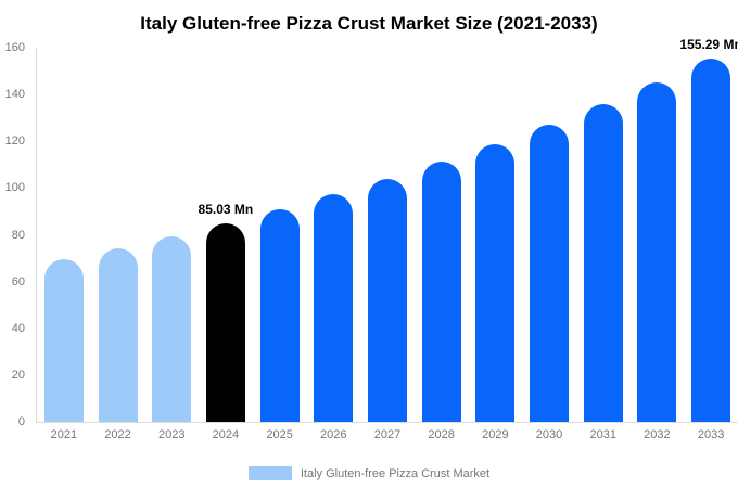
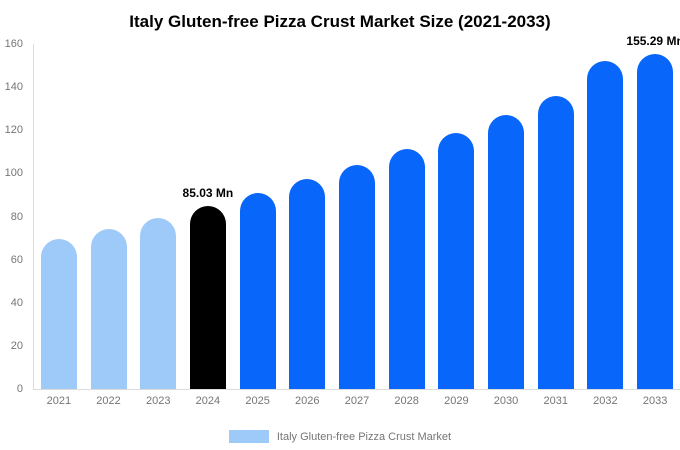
2032: 145 -> 152
